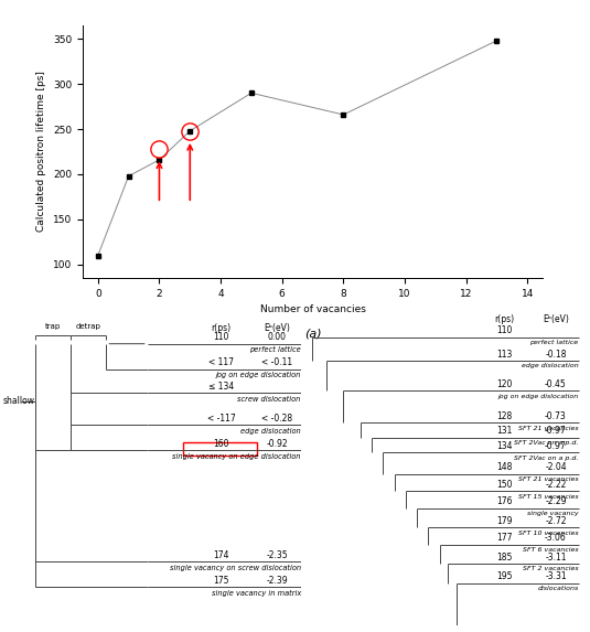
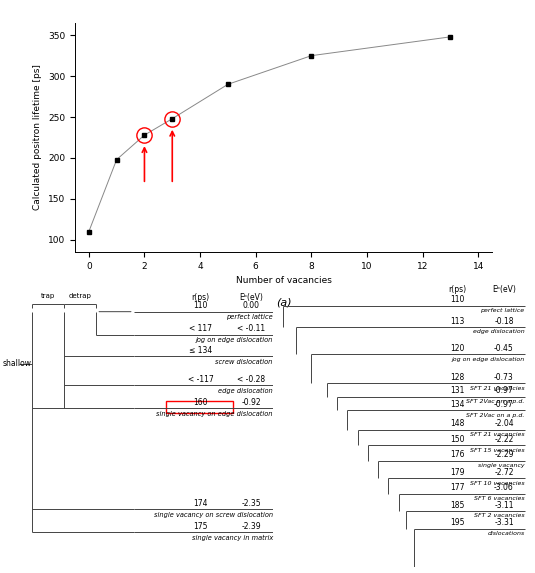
2: 216 -> 228
8: 266 -> 325
